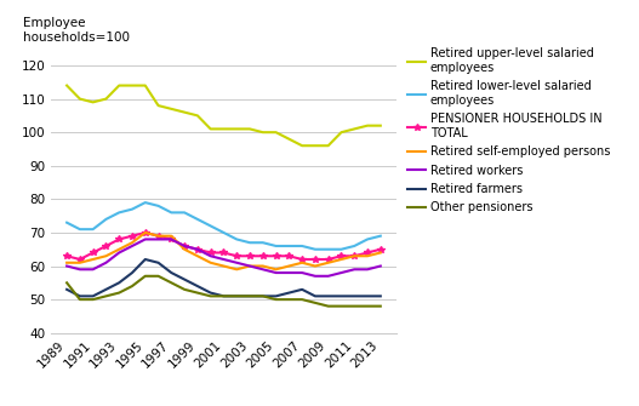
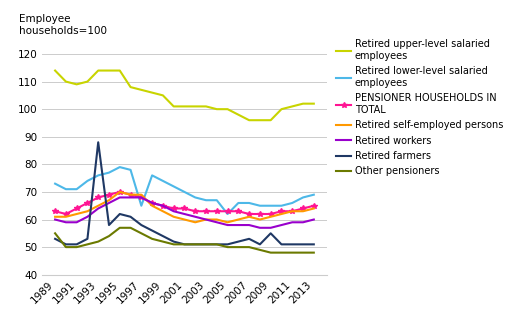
Retired farmers/1993: 55 -> 88
Retired lower-level salaried employees/1997: 76 -> 65
Retired lower-level salaried employees/2005: 66 -> 62
Retired farmers/2009: 51 -> 55
